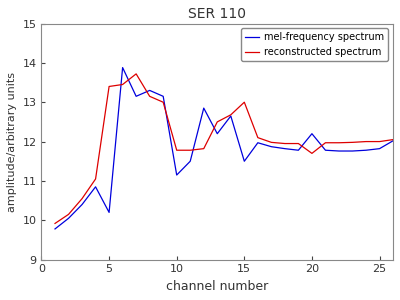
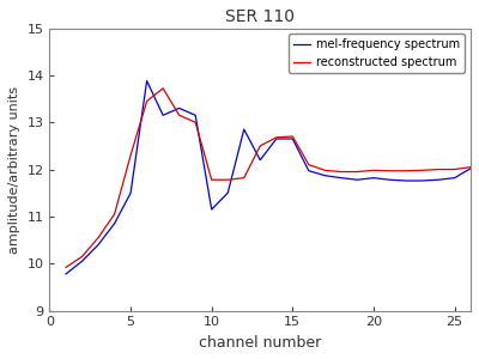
mel-frequency spectrum/5: 10.20 -> 11.50
reconstructed spectrum/5: 13.40 -> 12.30
mel-frequency spectrum/15: 11.50 -> 12.65
reconstructed spectrum/15: 13.00 -> 12.70
mel-frequency spectrum/20: 12.20 -> 11.82
reconstructed spectrum/20: 11.70 -> 11.98
